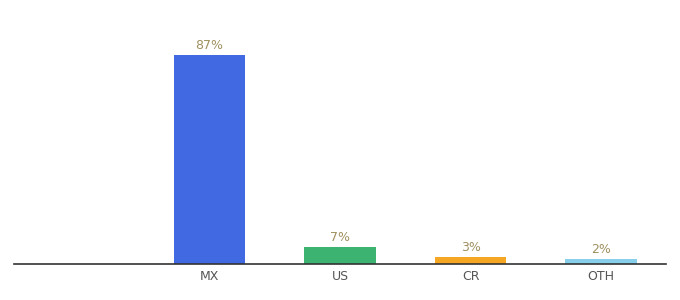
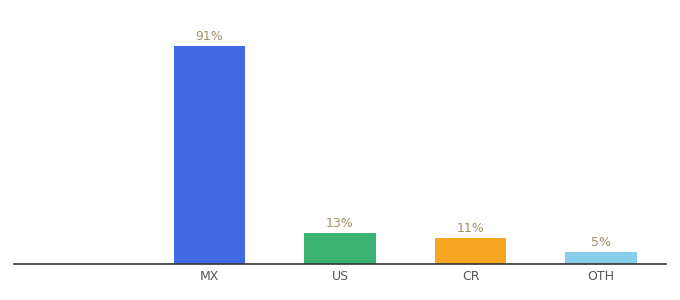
MX: 87% -> 91%
US: 7% -> 13%
CR: 3% -> 11%
OTH: 2% -> 5%
